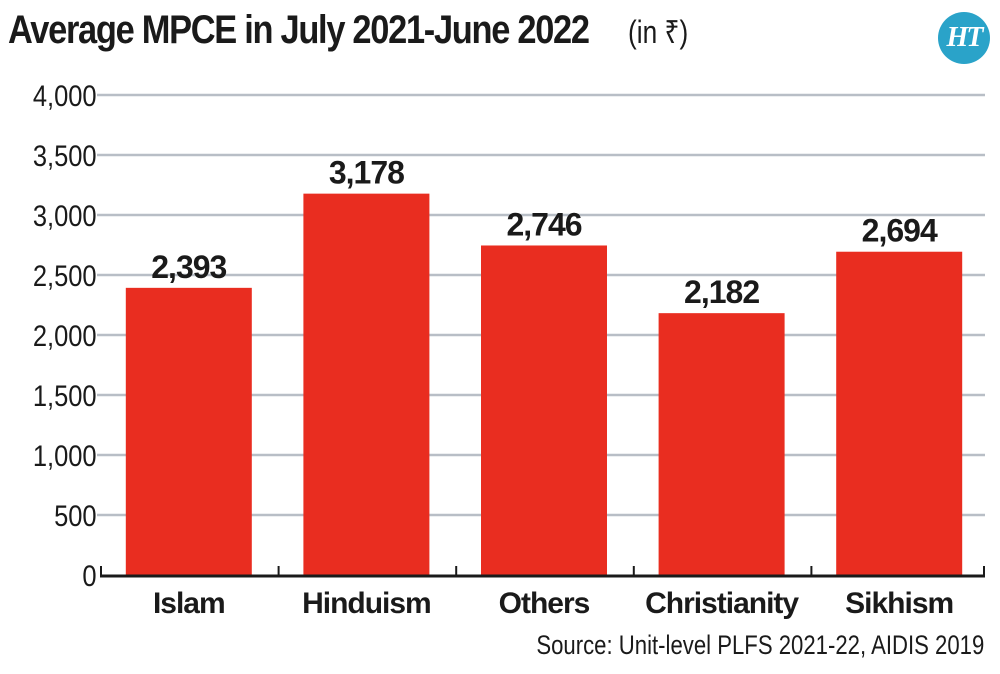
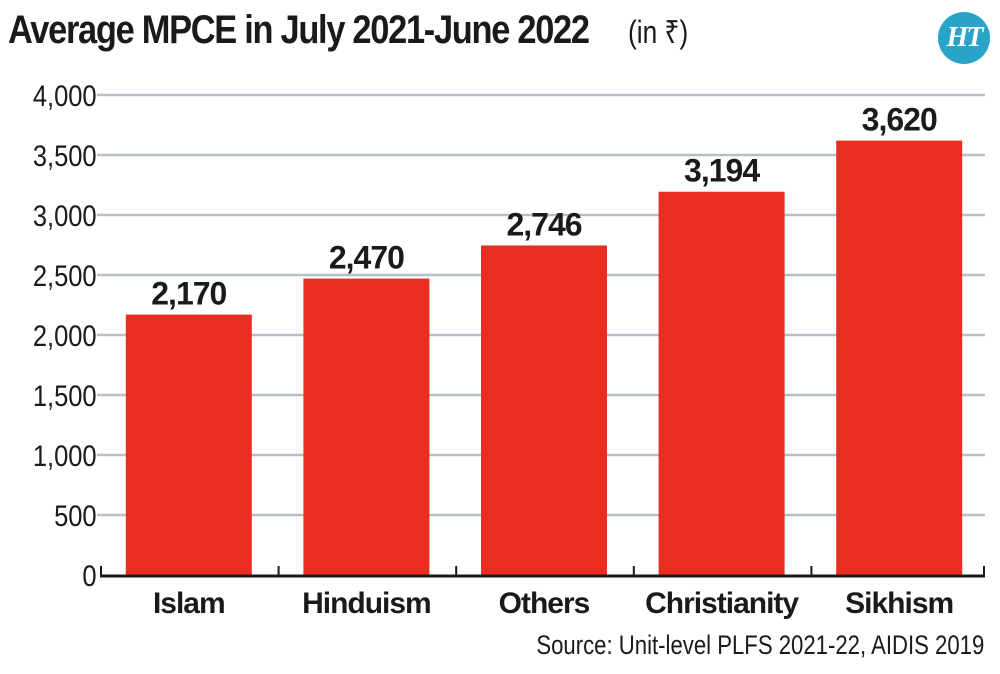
Islam: 2,393 -> 2,170
Hinduism: 3,178 -> 2,470
Christianity: 2,182 -> 3,194
Sikhism: 2,694 -> 3,620
